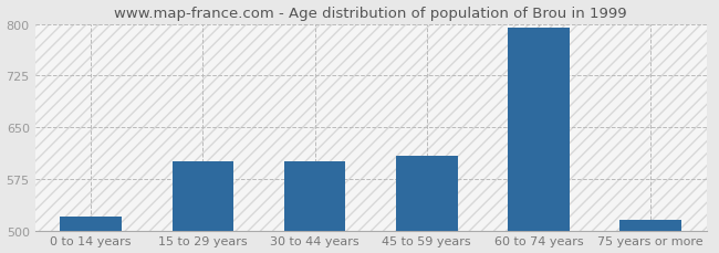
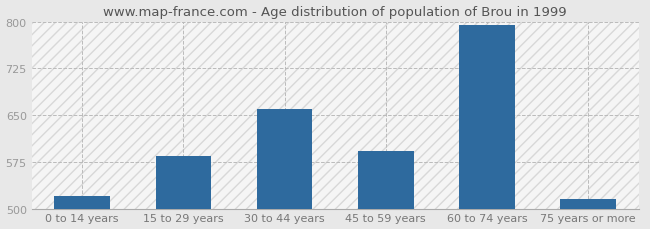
15 to 29 years: 600 -> 585
30 to 44 years: 600 -> 660
45 to 59 years: 608 -> 592
